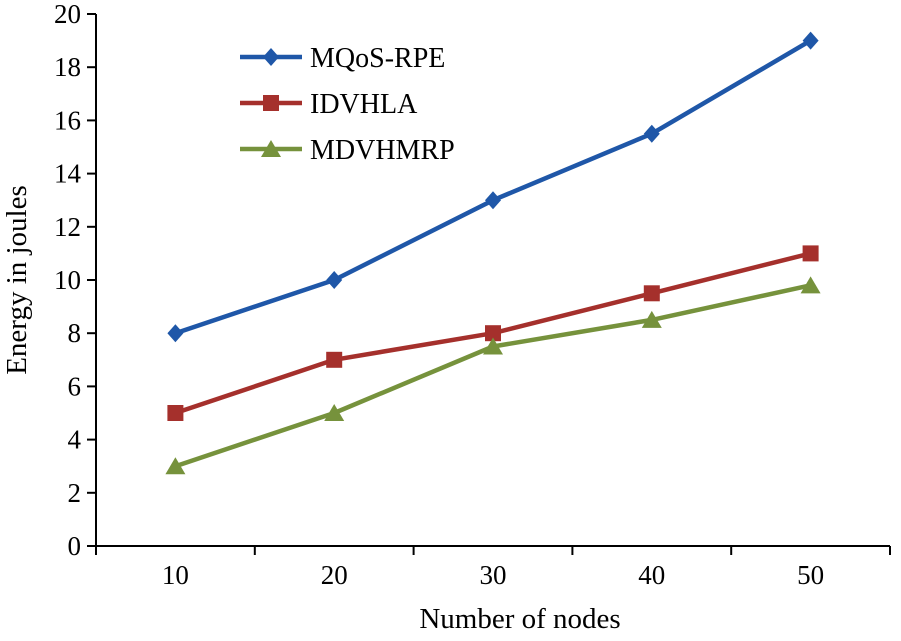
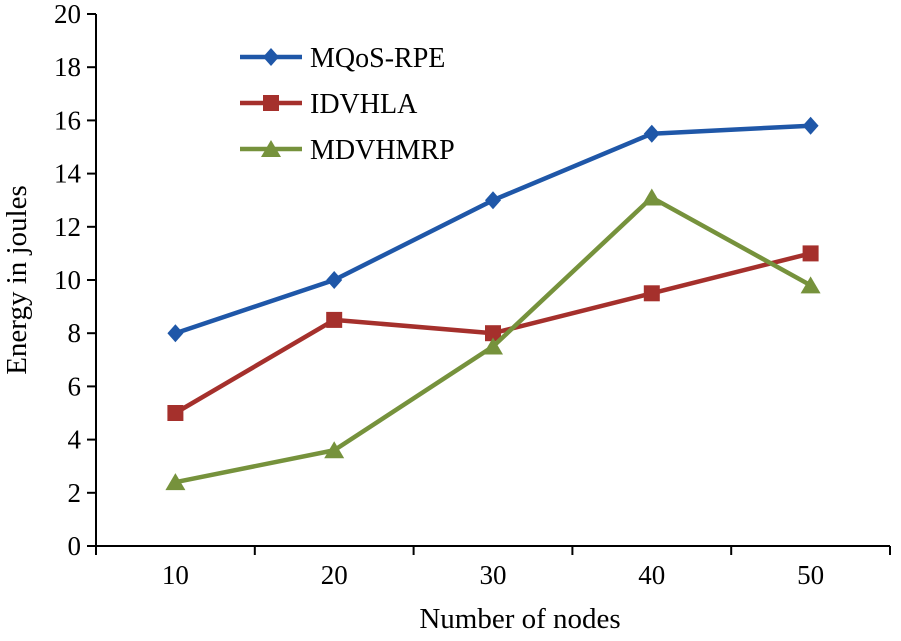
MDVHMRP/10: 3.0 -> 2.4
IDVHLA/20: 7.0 -> 8.5
MDVHMRP/20: 5.0 -> 3.6
MDVHMRP/40: 8.5 -> 13.1
MQoS-RPE/50: 19.0 -> 15.8
